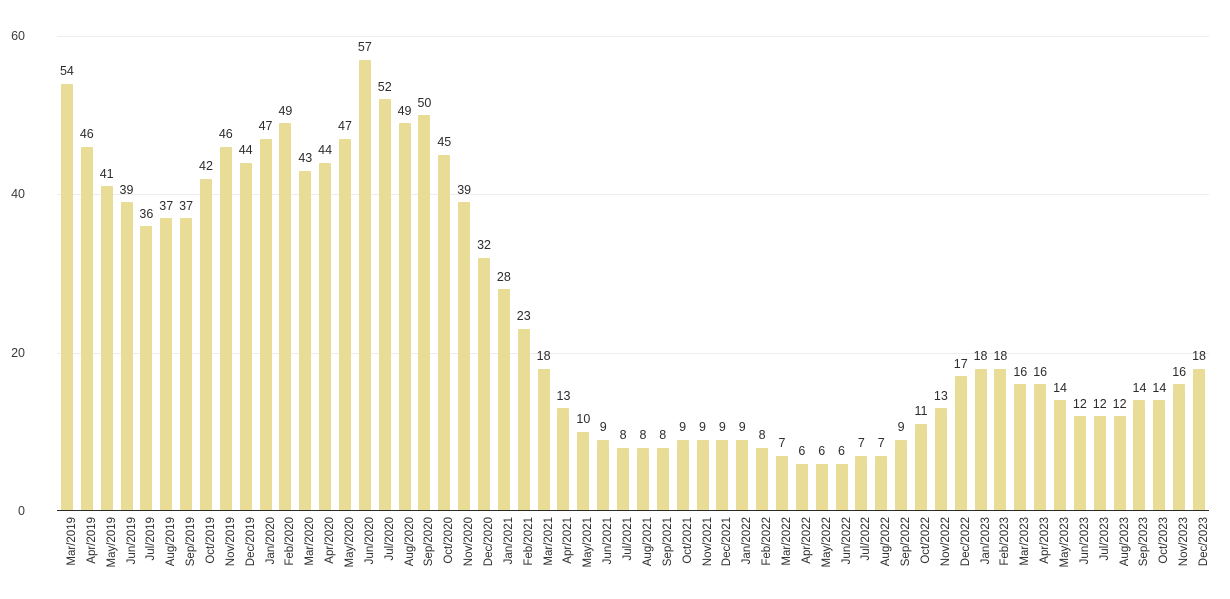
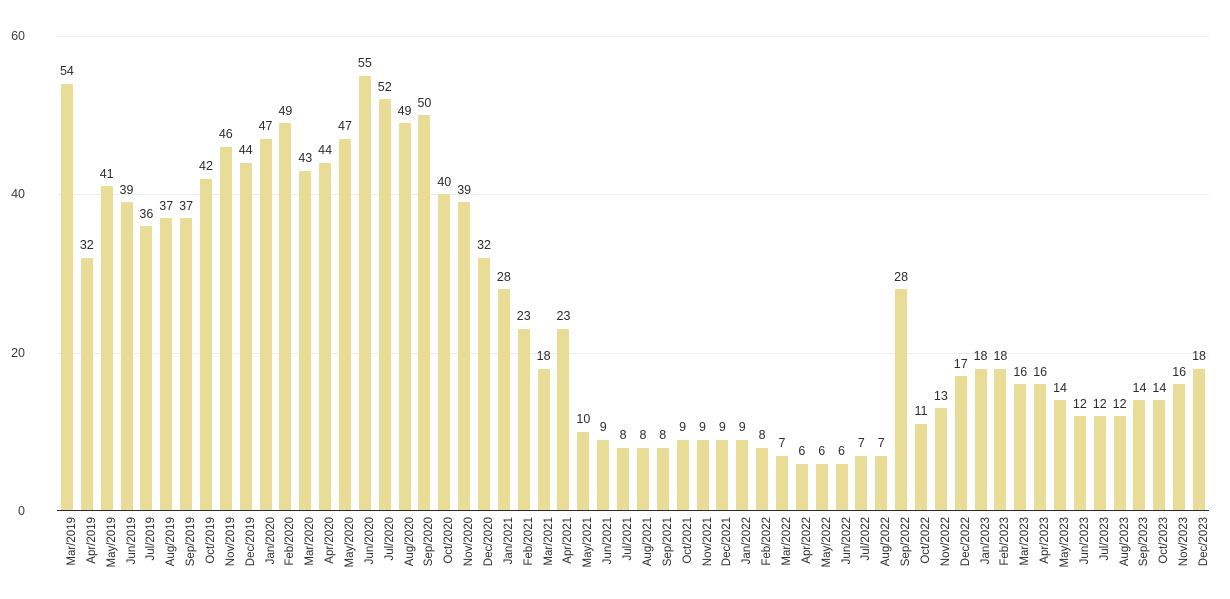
Apr/2019: 46 -> 32
Jun/2020: 57 -> 55
Oct/2020: 45 -> 40
Apr/2021: 13 -> 23
Sep/2022: 9 -> 28
